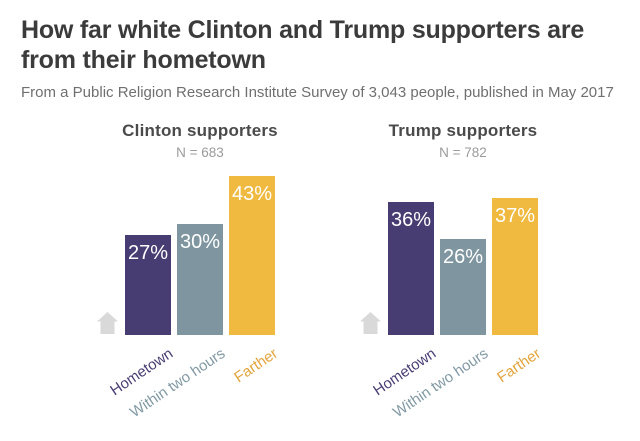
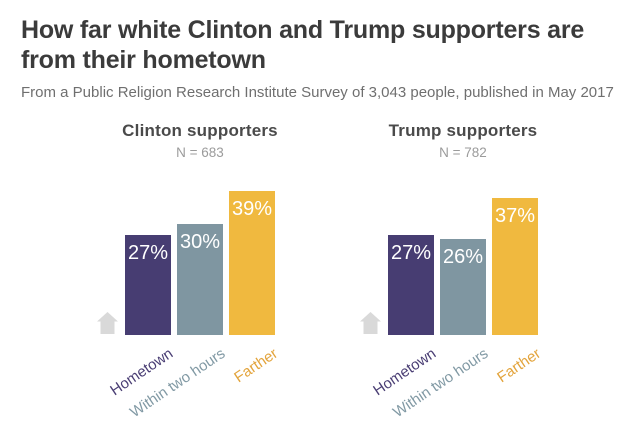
Clinton supporters/Farther: 43% -> 39%
Trump supporters/Hometown: 36% -> 27%
